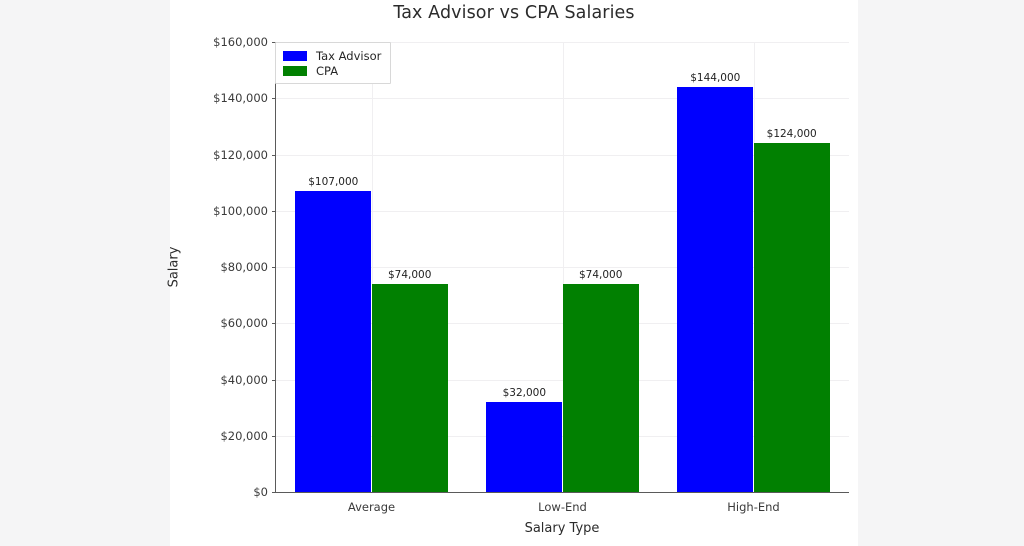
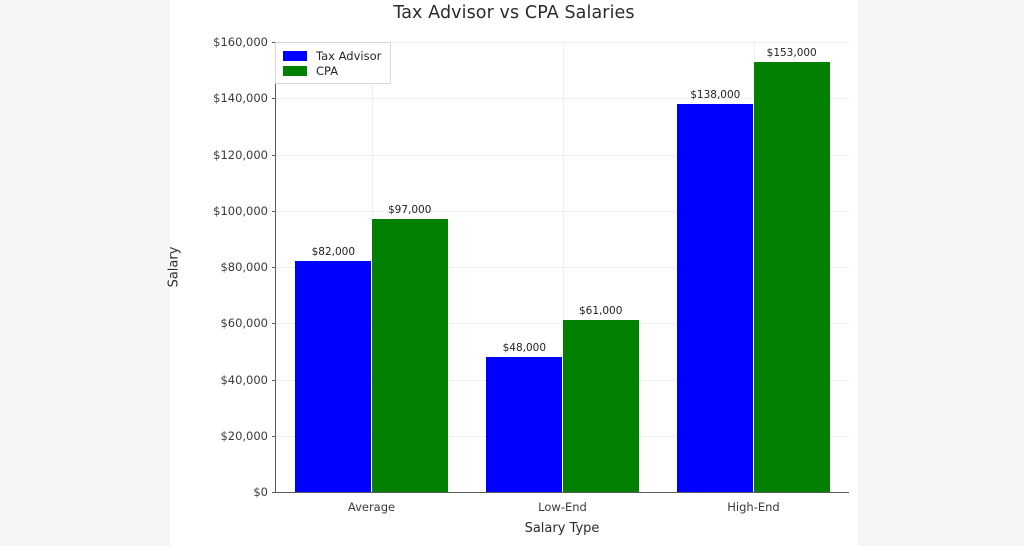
Tax Advisor/Average: $107,000 -> $82,000
CPA/Average: $74,000 -> $97,000
Tax Advisor/Low-End: $32,000 -> $48,000
CPA/Low-End: $74,000 -> $61,000
Tax Advisor/High-End: $144,000 -> $138,000
CPA/High-End: $124,000 -> $153,000
